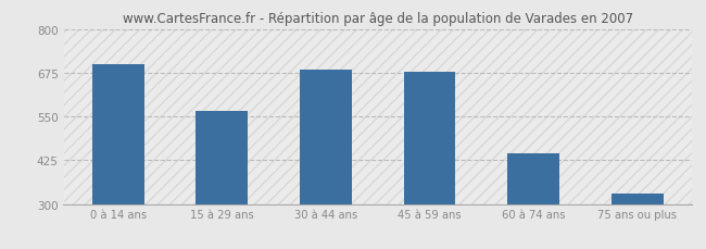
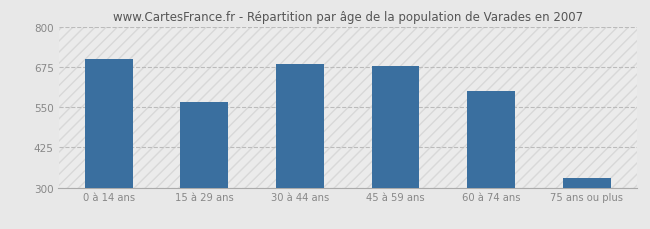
60 à 74 ans: 445 -> 600
